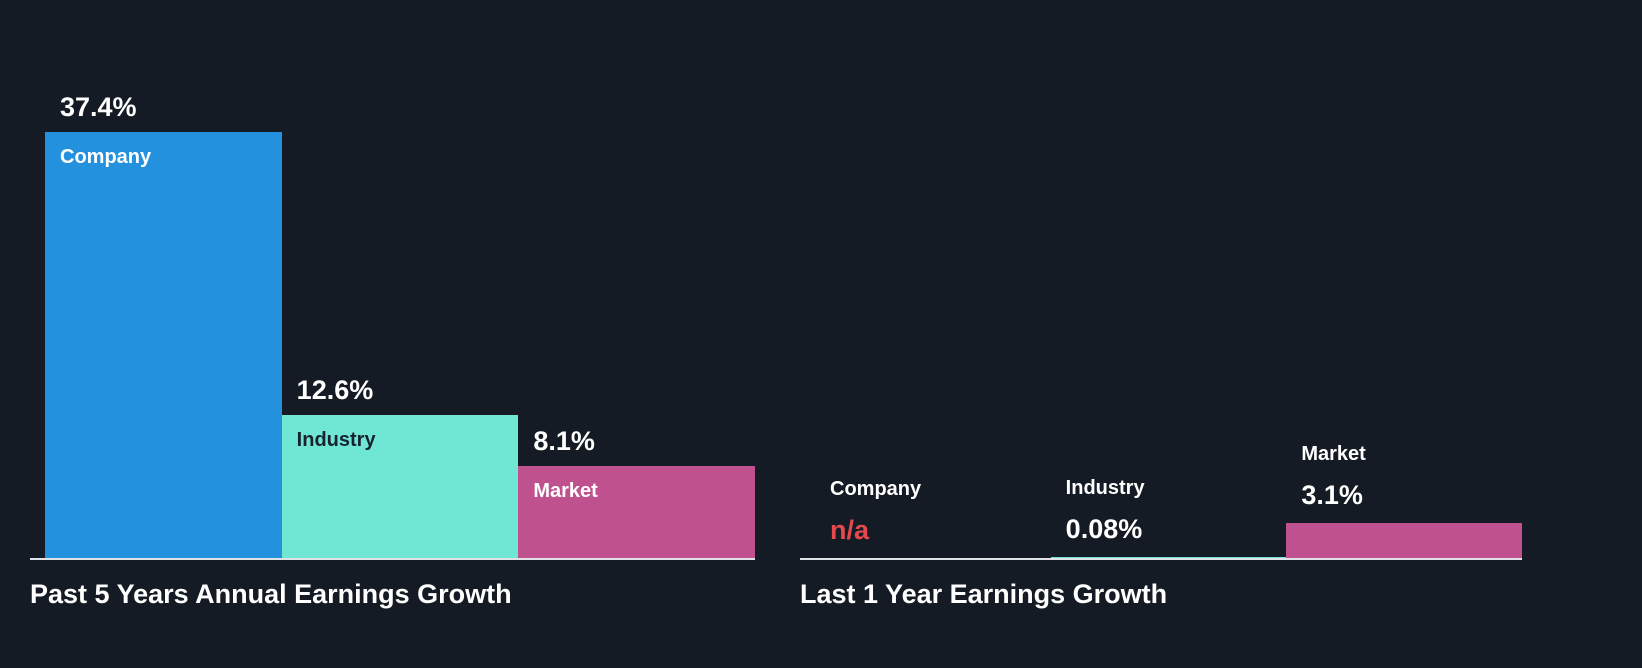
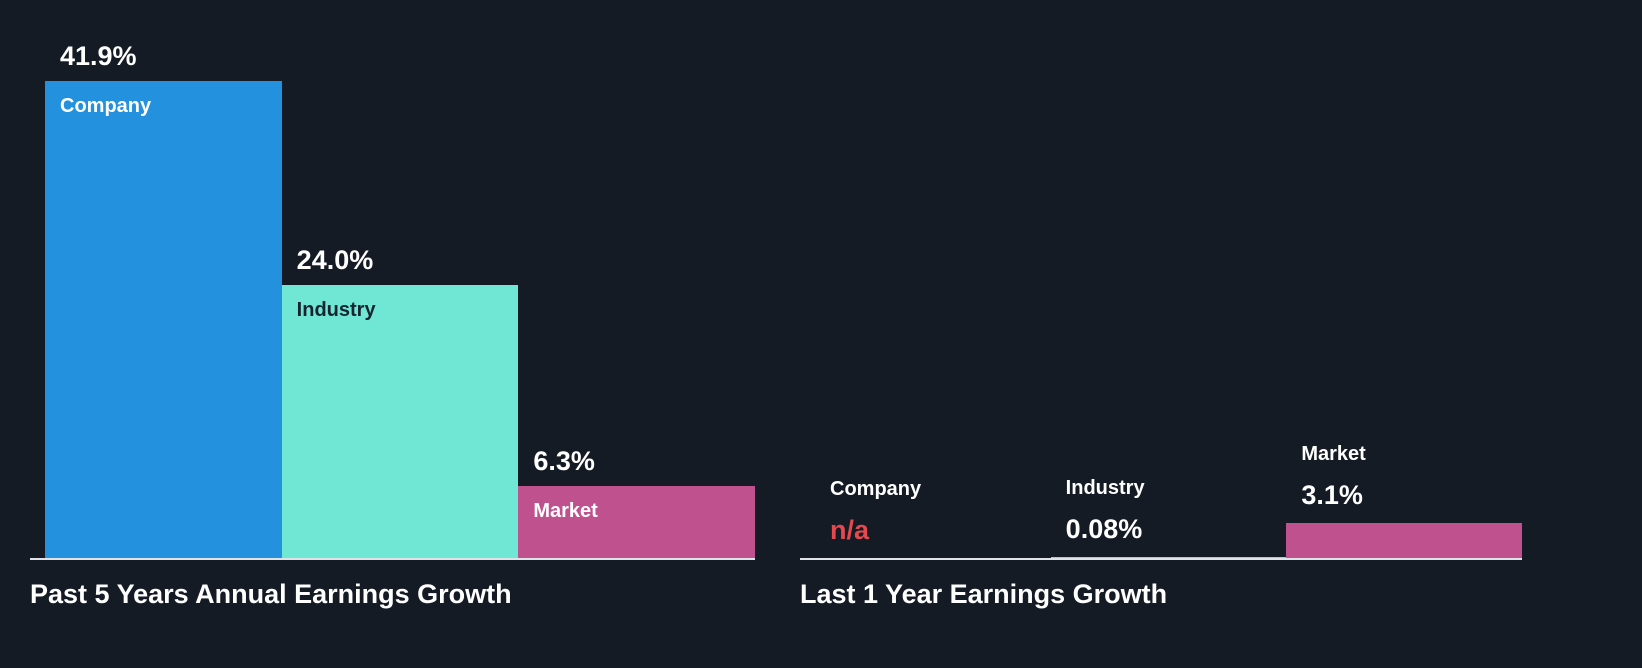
Past 5 Years Annual Earnings Growth/Company: 37.4% -> 41.9%
Past 5 Years Annual Earnings Growth/Industry: 12.6% -> 24.0%
Past 5 Years Annual Earnings Growth/Market: 8.1% -> 6.3%
